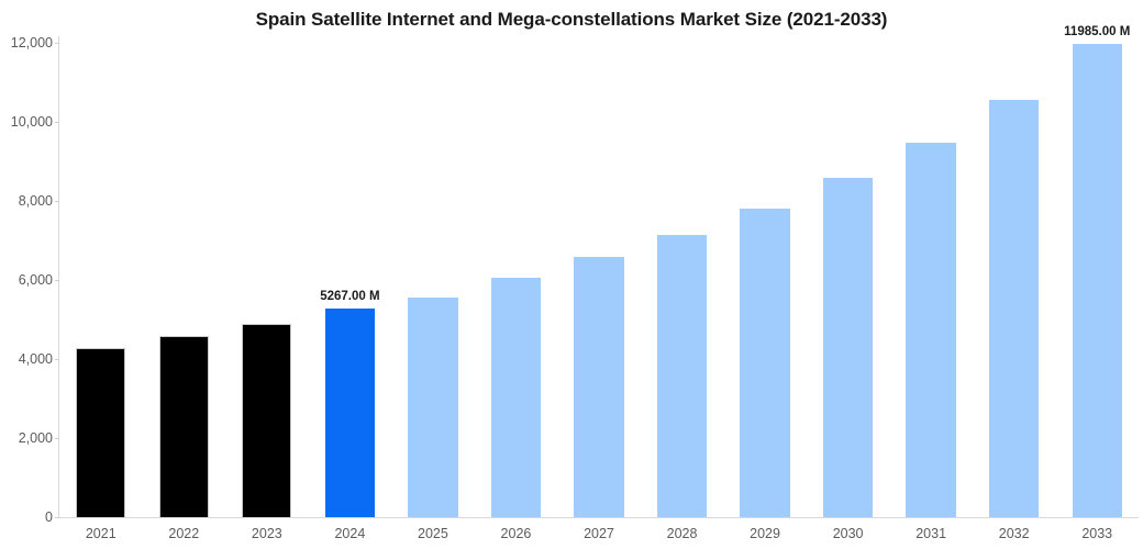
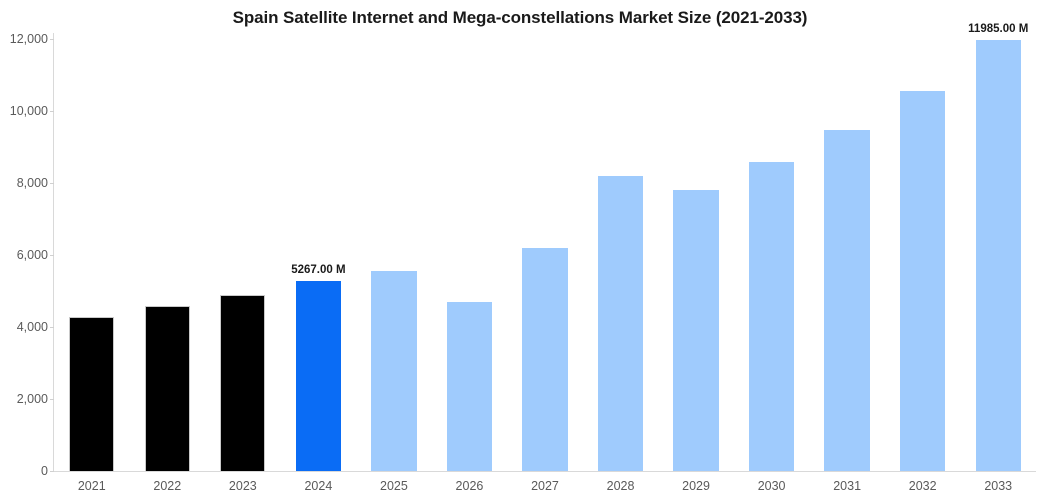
2026: 6100 -> 4700
2027: 6600 -> 6200
2028: 7200 -> 8200
